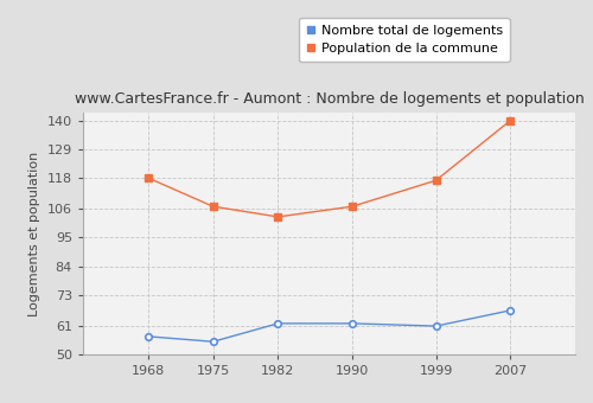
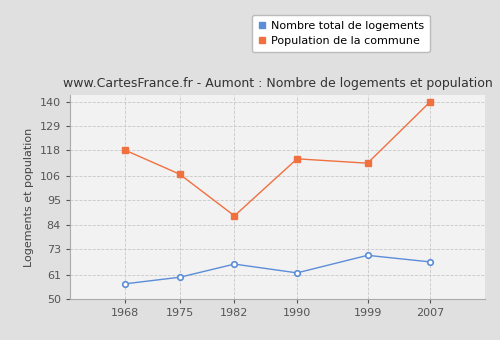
Nombre total de logements/1975: 55 -> 60
Nombre total de logements/1982: 62 -> 66
Population de la commune/1982: 103 -> 88
Population de la commune/1990: 107 -> 114
Nombre total de logements/1999: 61 -> 70
Population de la commune/1999: 117 -> 112
